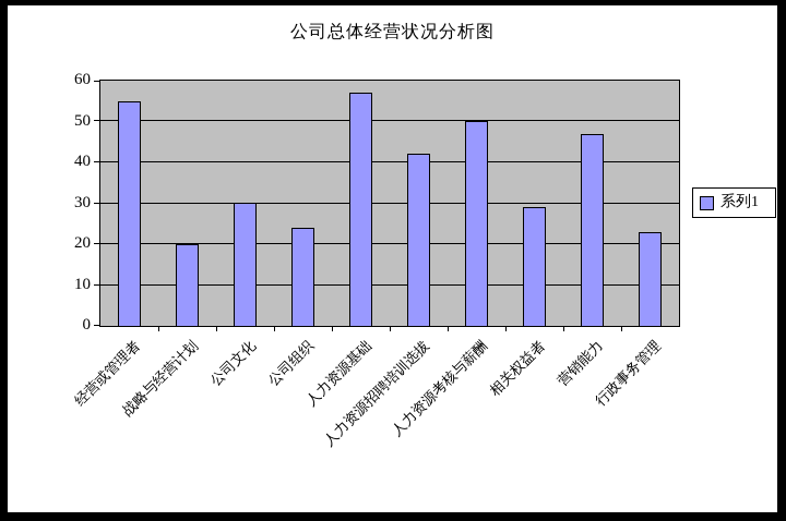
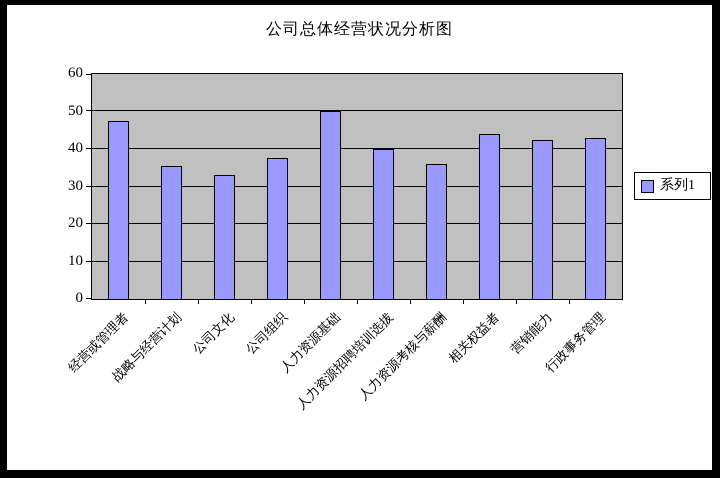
经营或管理者: 55 -> 48
战略与经营计划: 20 -> 36
公司文化: 30 -> 33
公司组织: 24 -> 38
人力资源基础: 57 -> 50
人力资源招聘培训选拔: 42 -> 40
人力资源考核与薪酬: 50 -> 36
相关权益者: 29 -> 44
营销能力: 47 -> 42
行政事务管理: 23 -> 43
